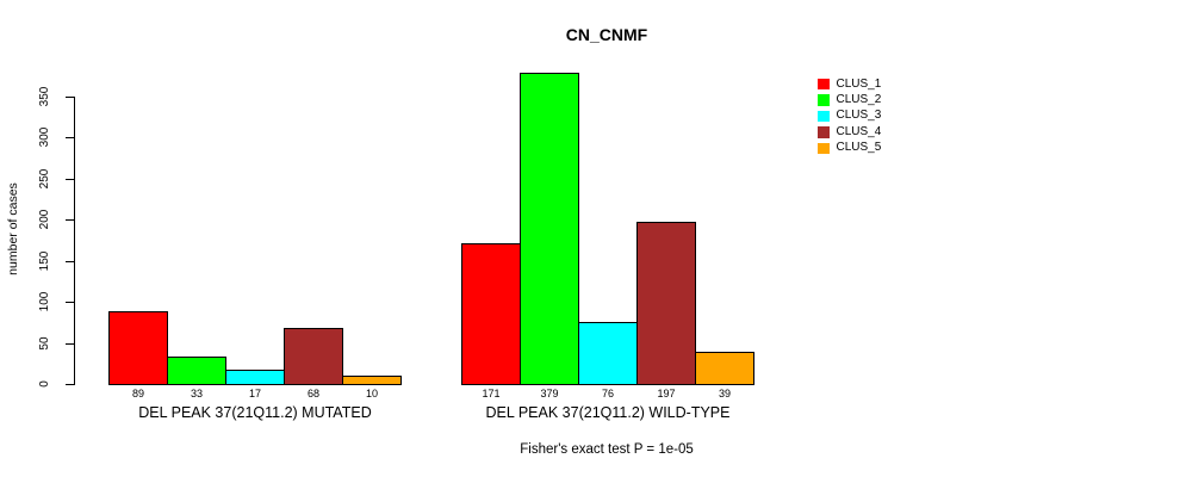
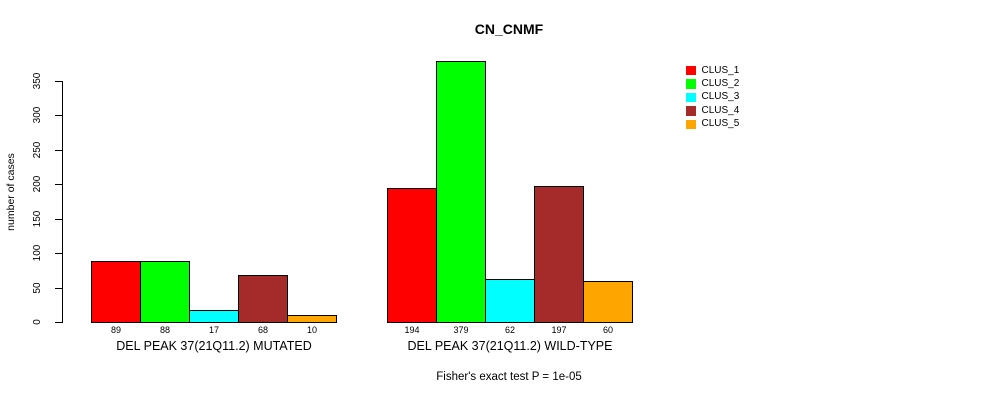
CLUS_2/DEL PEAK 37(21Q11.2) MUTATED: 33 -> 88
CLUS_1/DEL PEAK 37(21Q11.2) WILD-TYPE: 171 -> 194
CLUS_3/DEL PEAK 37(21Q11.2) WILD-TYPE: 76 -> 62
CLUS_5/DEL PEAK 37(21Q11.2) WILD-TYPE: 39 -> 60
